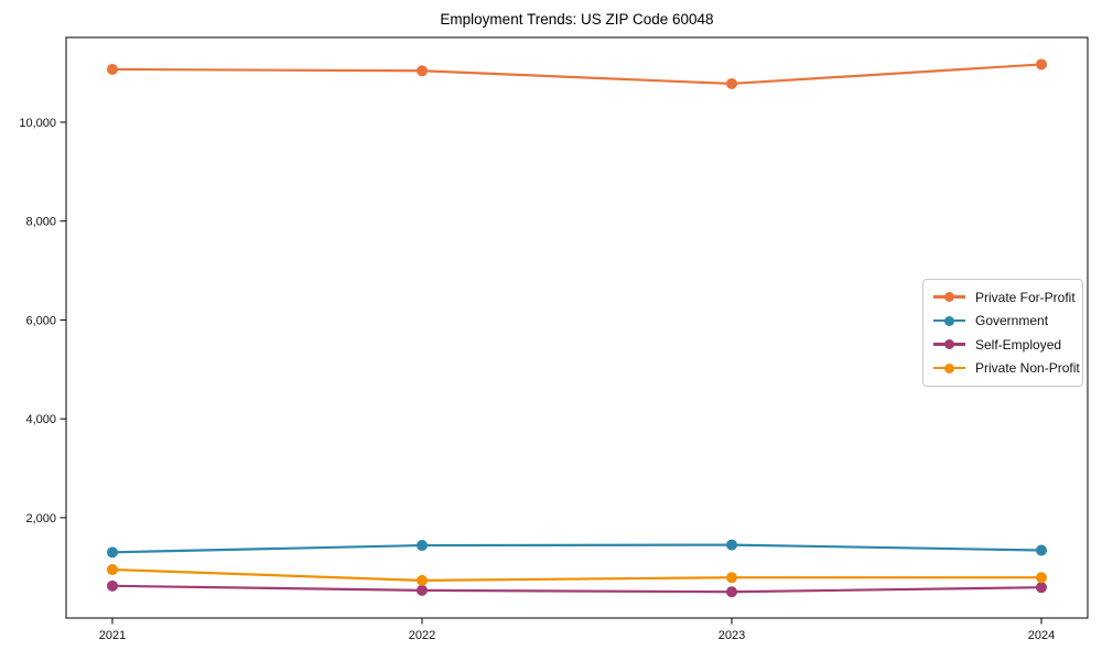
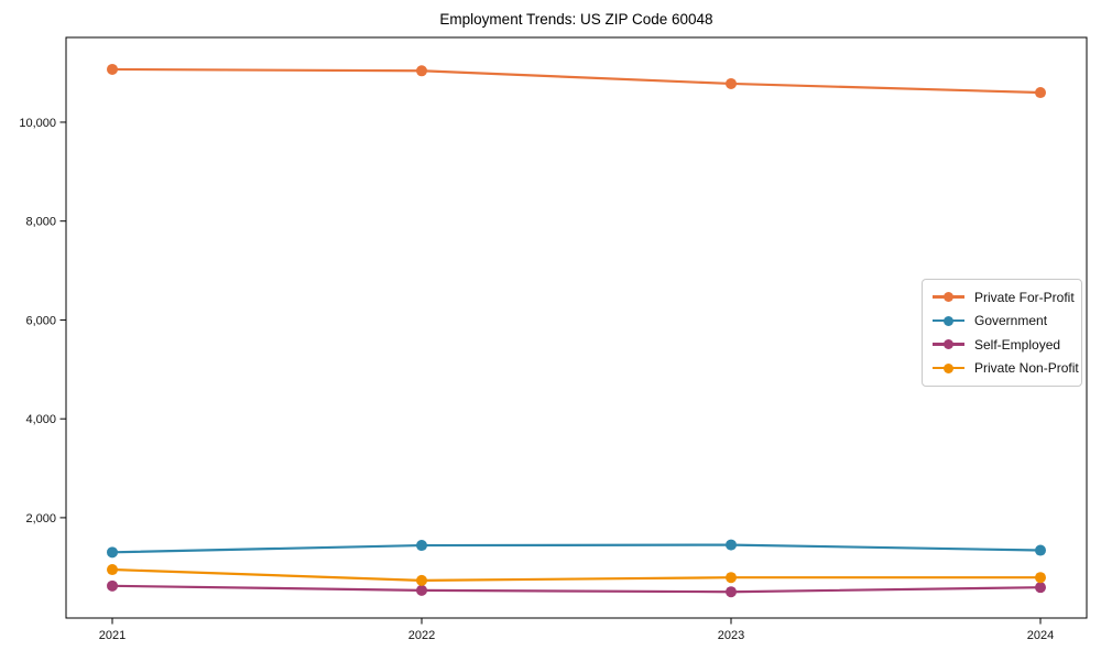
Private For-Profit/2024: 11200 -> 10600
